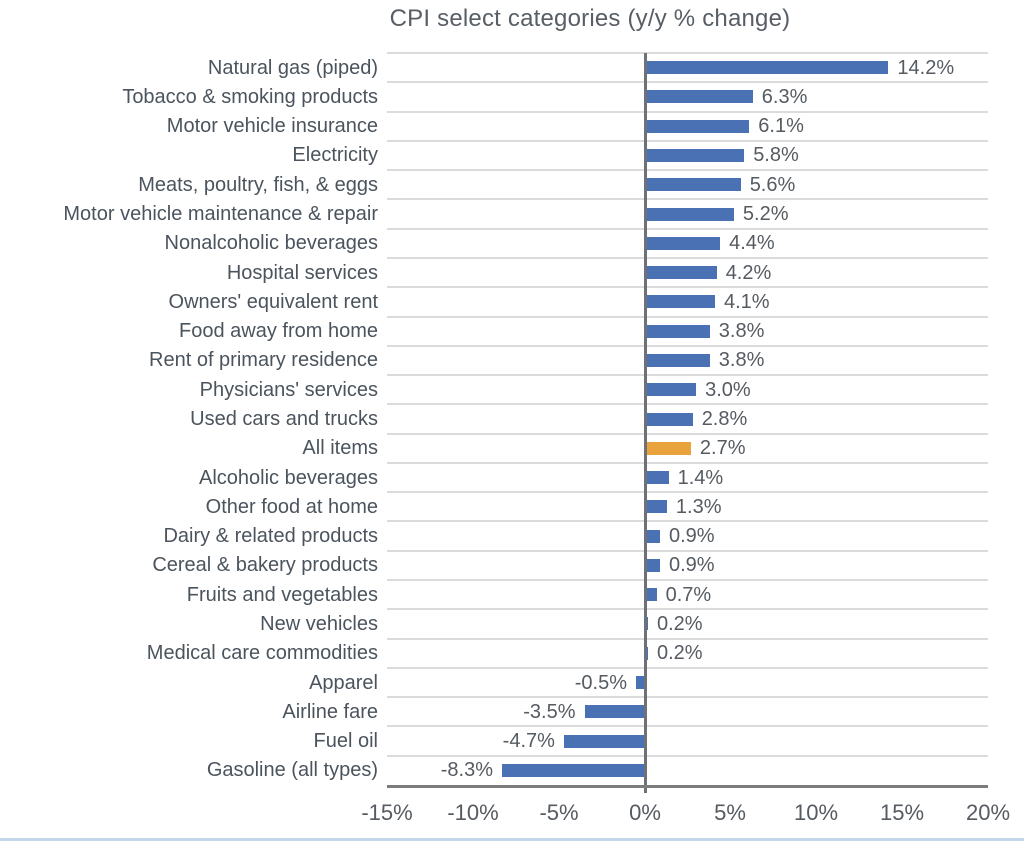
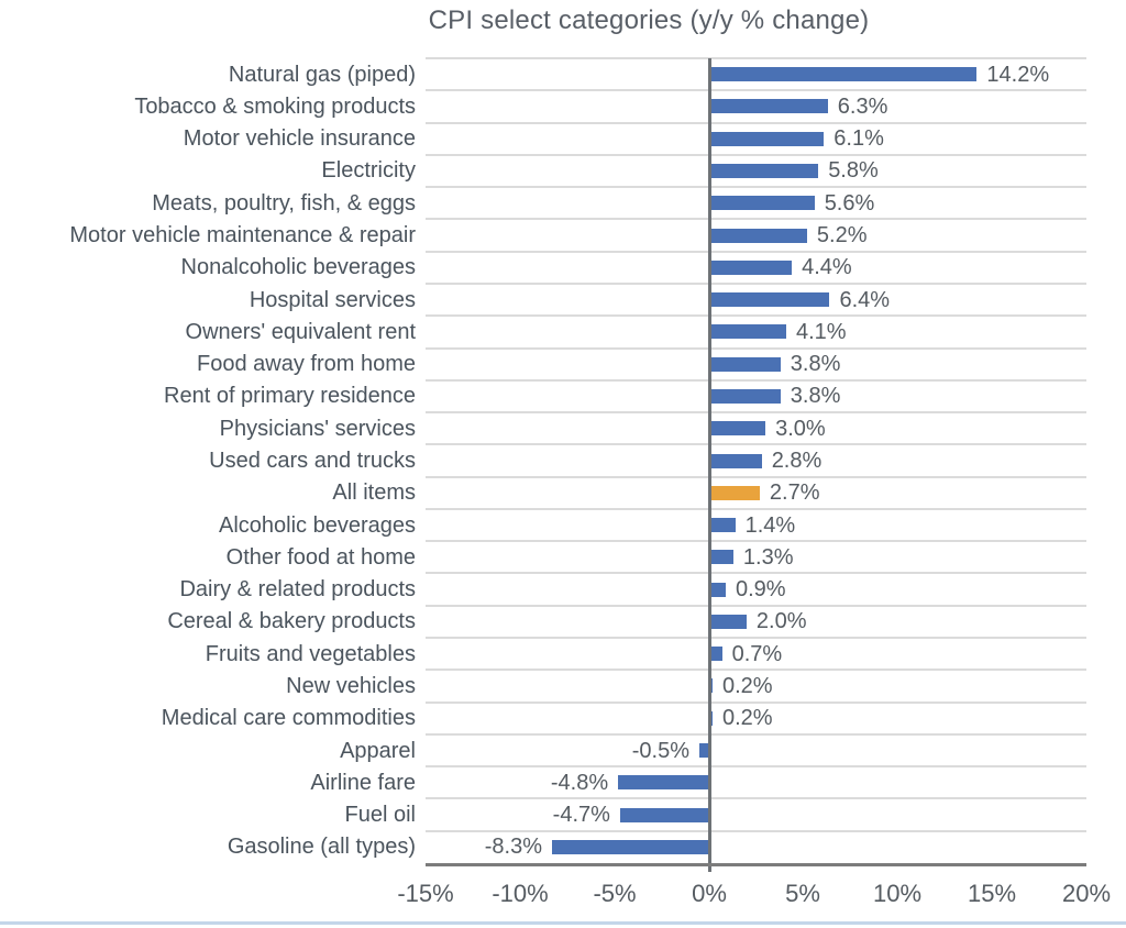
Hospital services: 4.2% -> 6.4%
Cereal & bakery products: 0.9% -> 2.0%
Airline fare: -3.5% -> -4.8%
